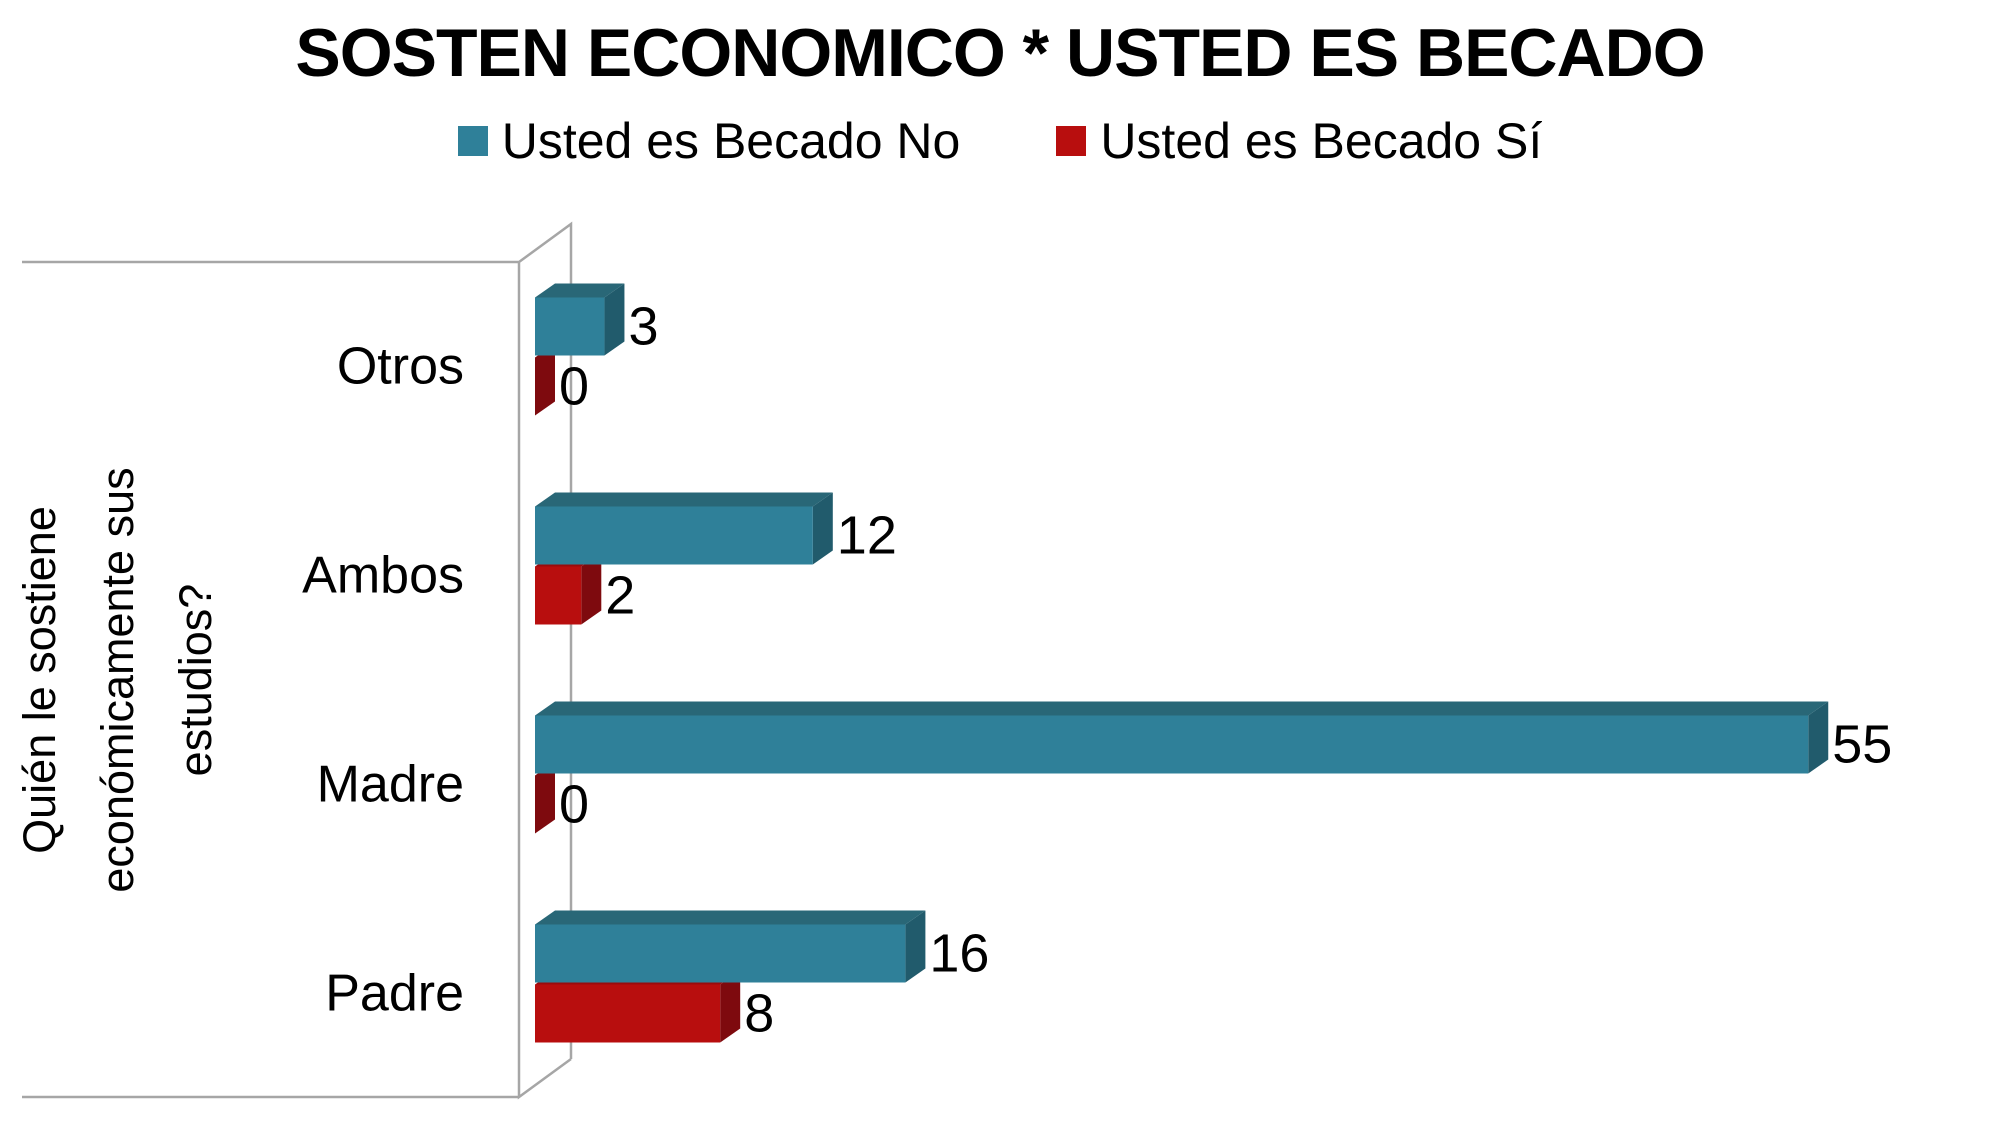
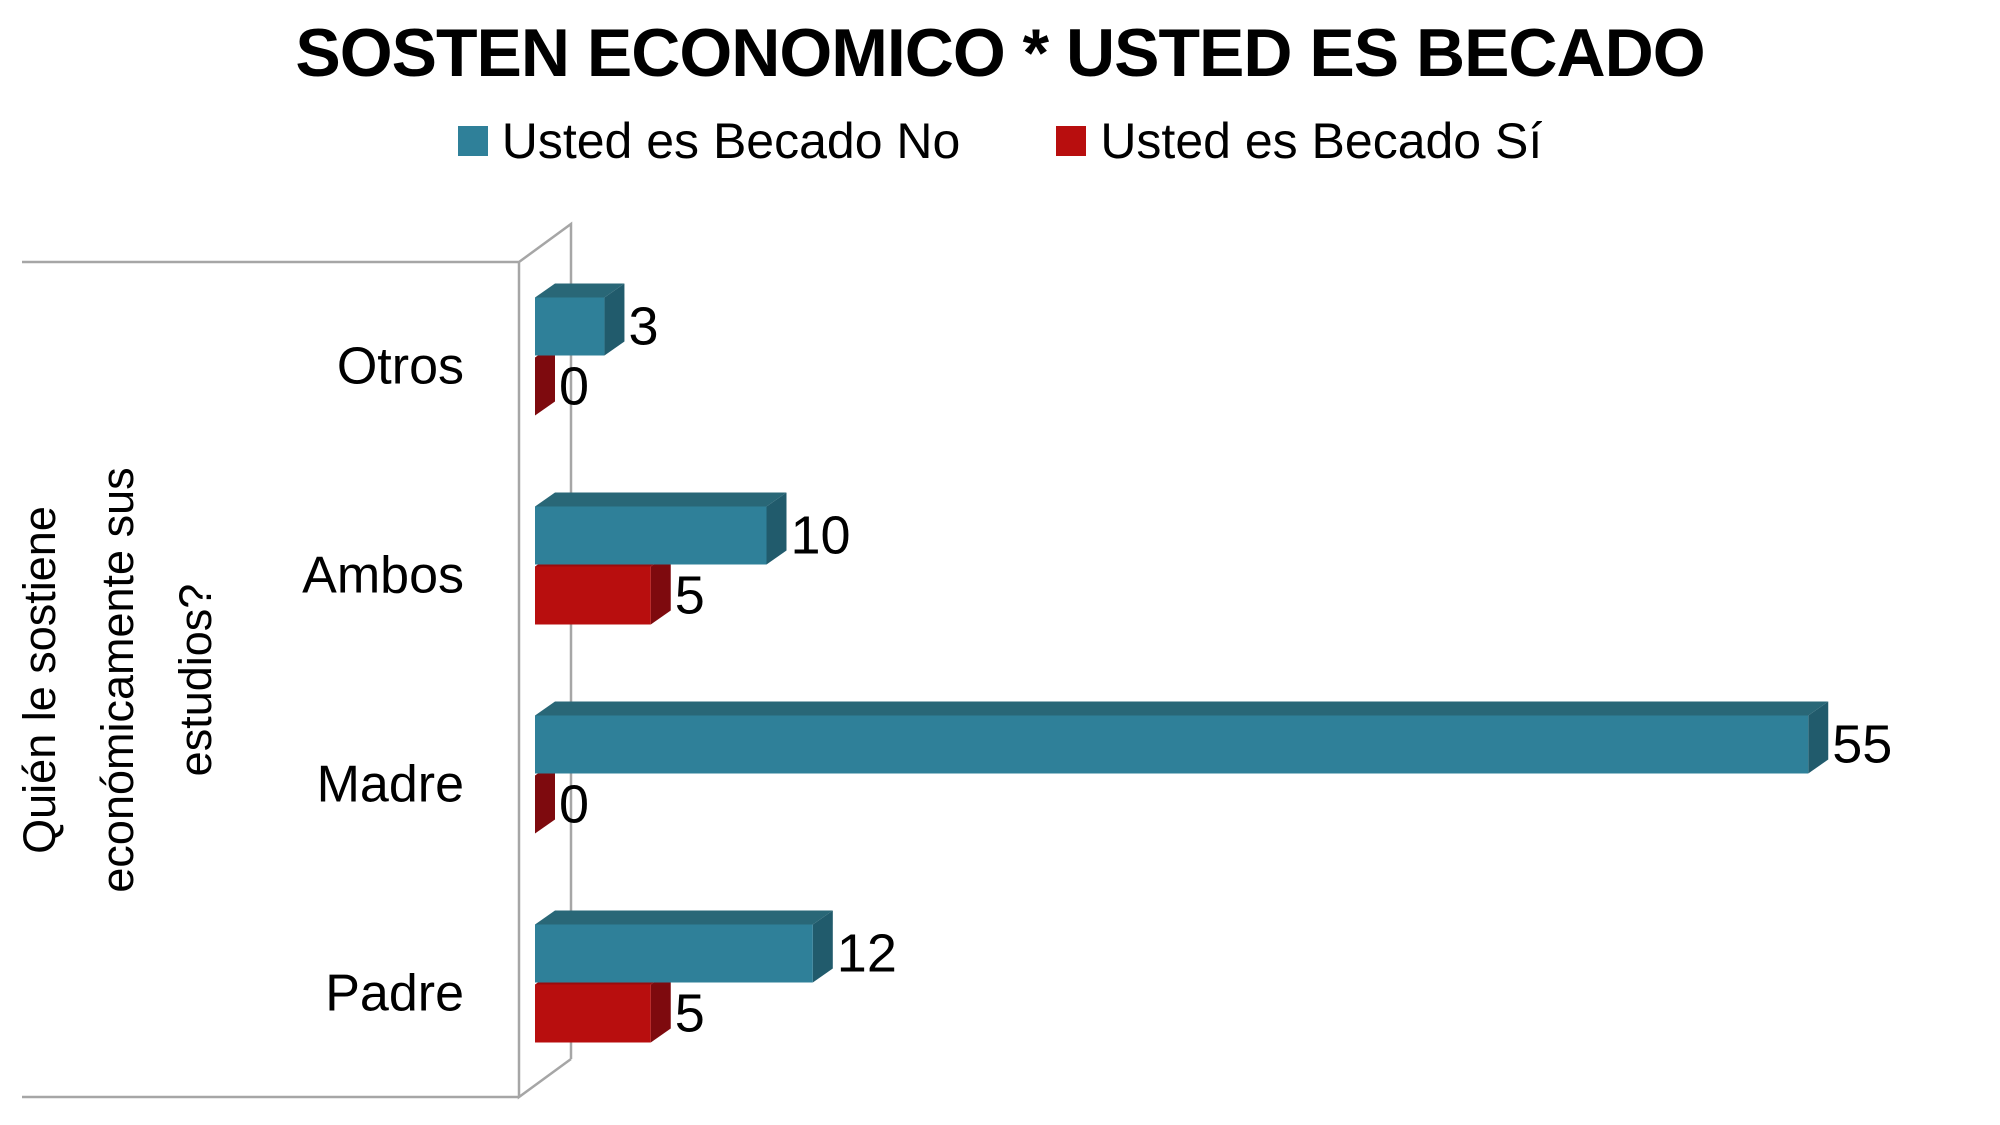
Usted es Becado No/Ambos: 12 -> 10
Usted es Becado Sí/Ambos: 2 -> 5
Usted es Becado No/Padre: 16 -> 12
Usted es Becado Sí/Padre: 8 -> 5
